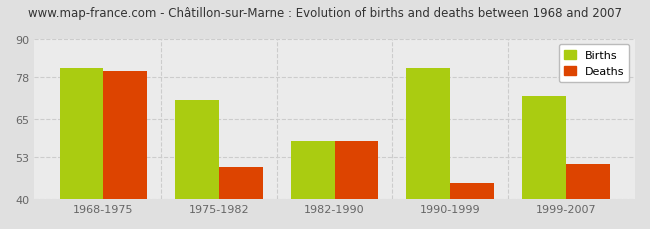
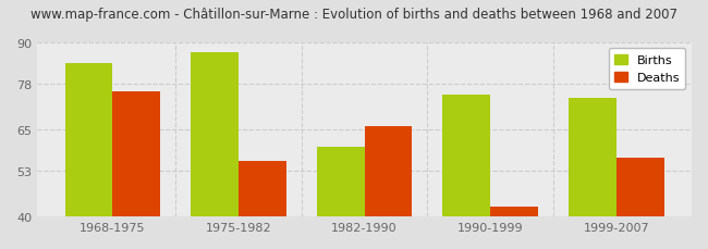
Births/1968-1975: 81 -> 84
Deaths/1968-1975: 80 -> 76
Births/1975-1982: 71 -> 87
Deaths/1975-1982: 50 -> 56
Births/1982-1990: 58 -> 60
Deaths/1982-1990: 58 -> 66
Births/1990-1999: 81 -> 75
Deaths/1990-1999: 45 -> 43
Births/1999-2007: 72 -> 74
Deaths/1999-2007: 51 -> 57
